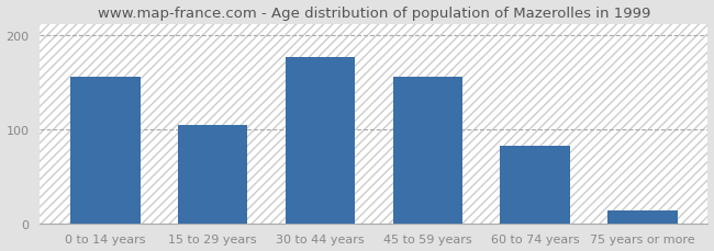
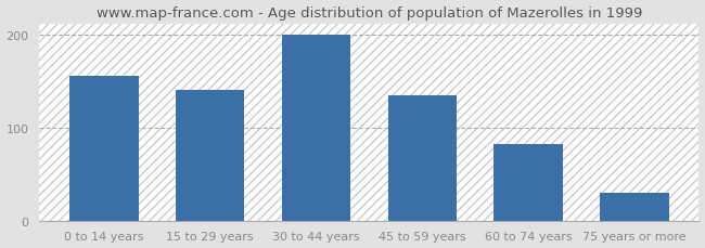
15 to 29 years: 104 -> 140
30 to 44 years: 176 -> 200
45 to 59 years: 156 -> 135
75 years or more: 14 -> 30
